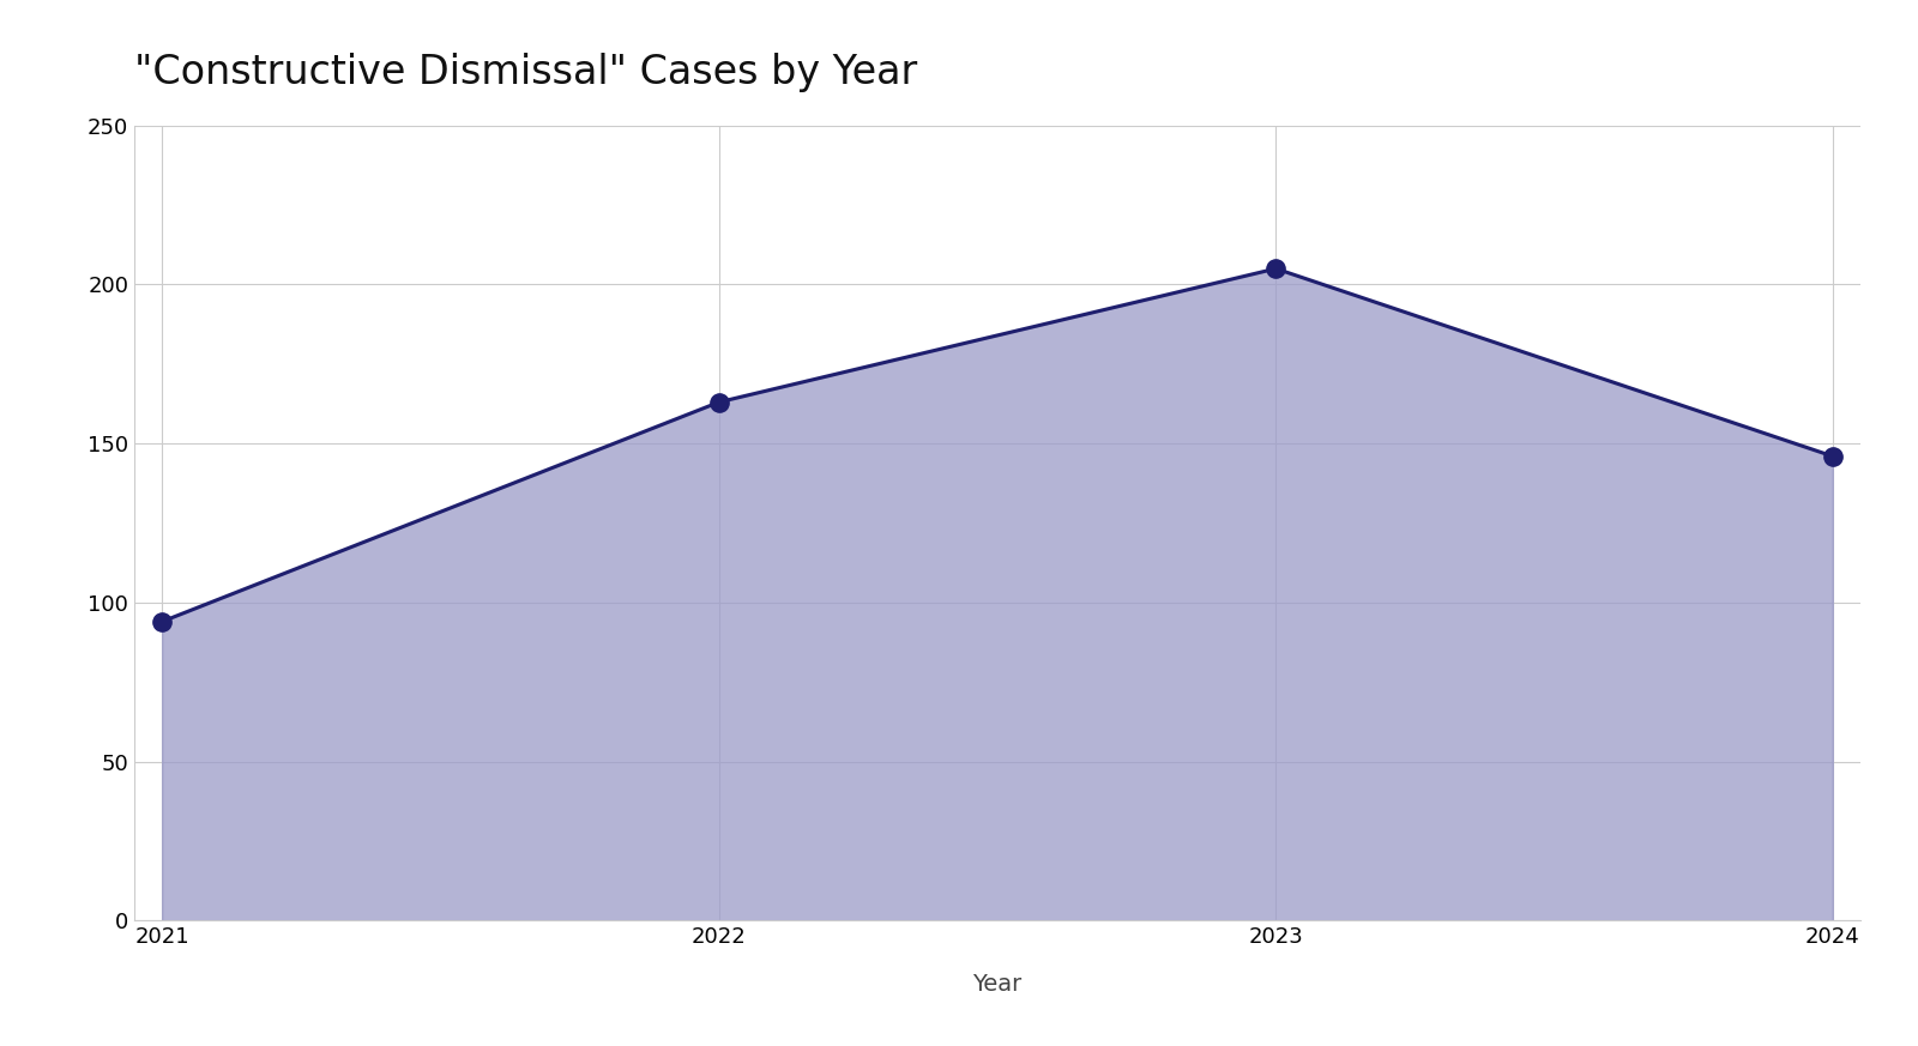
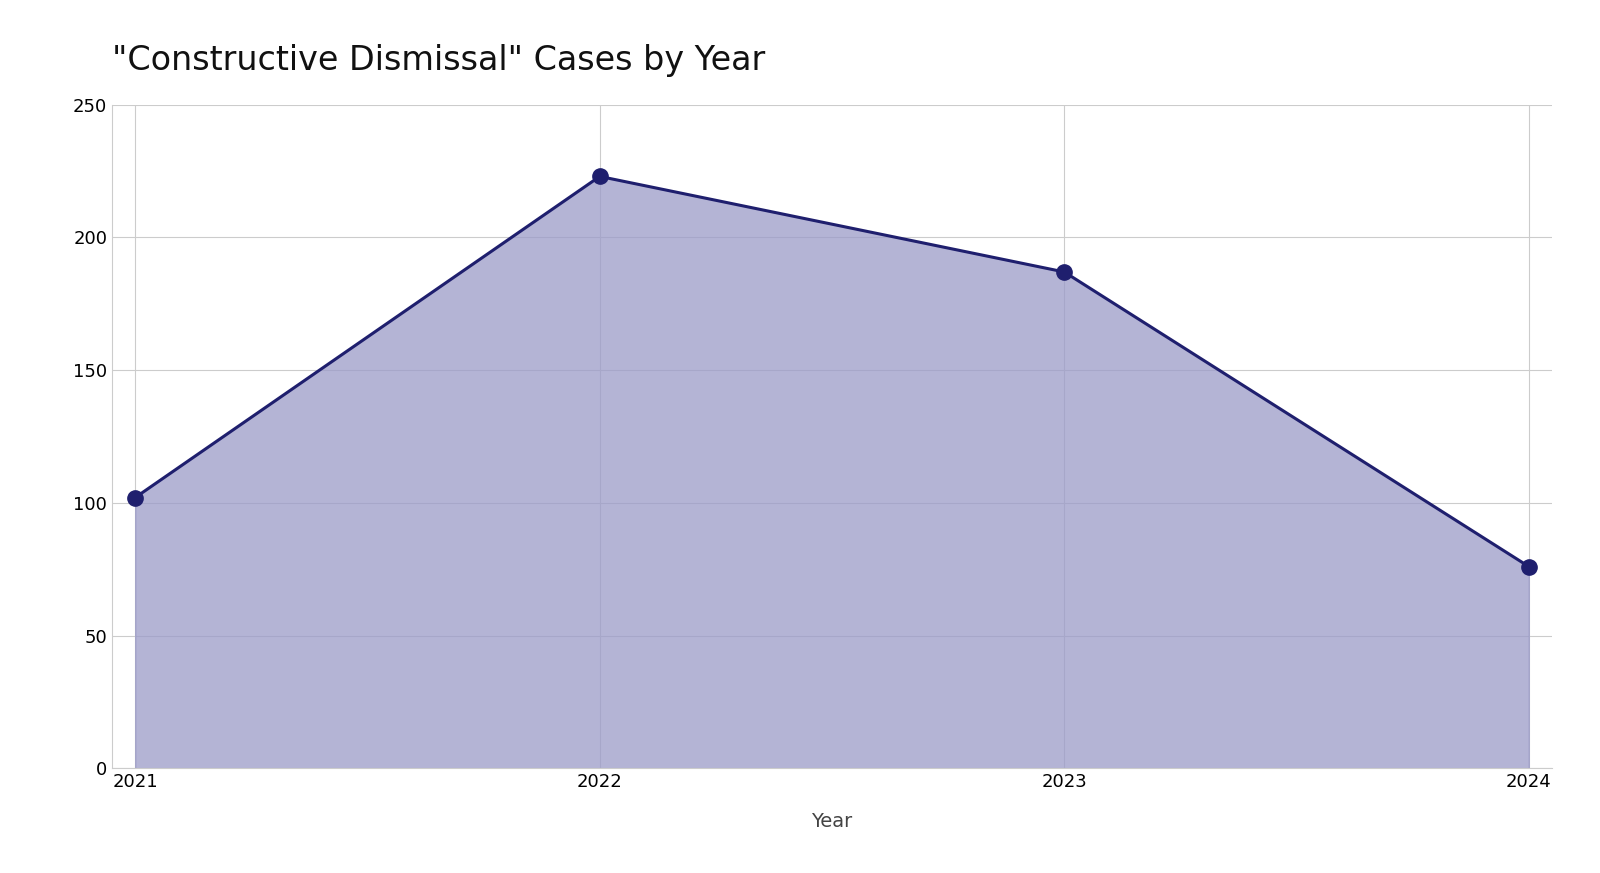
2021: 94 -> 102
2022: 163 -> 223
2023: 205 -> 187
2024: 146 -> 76
